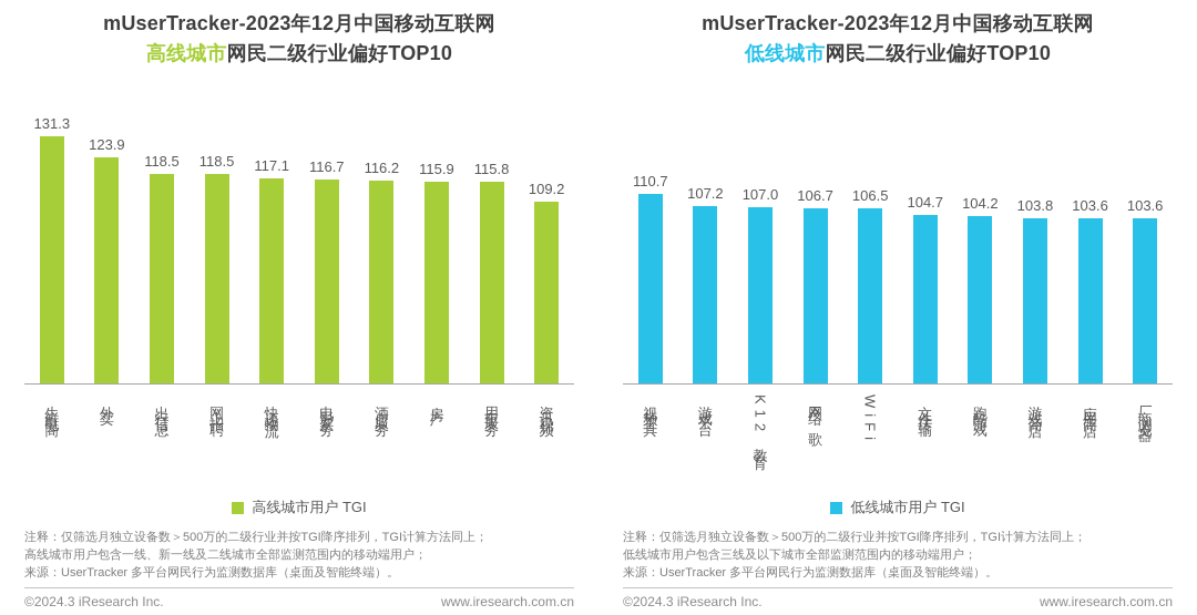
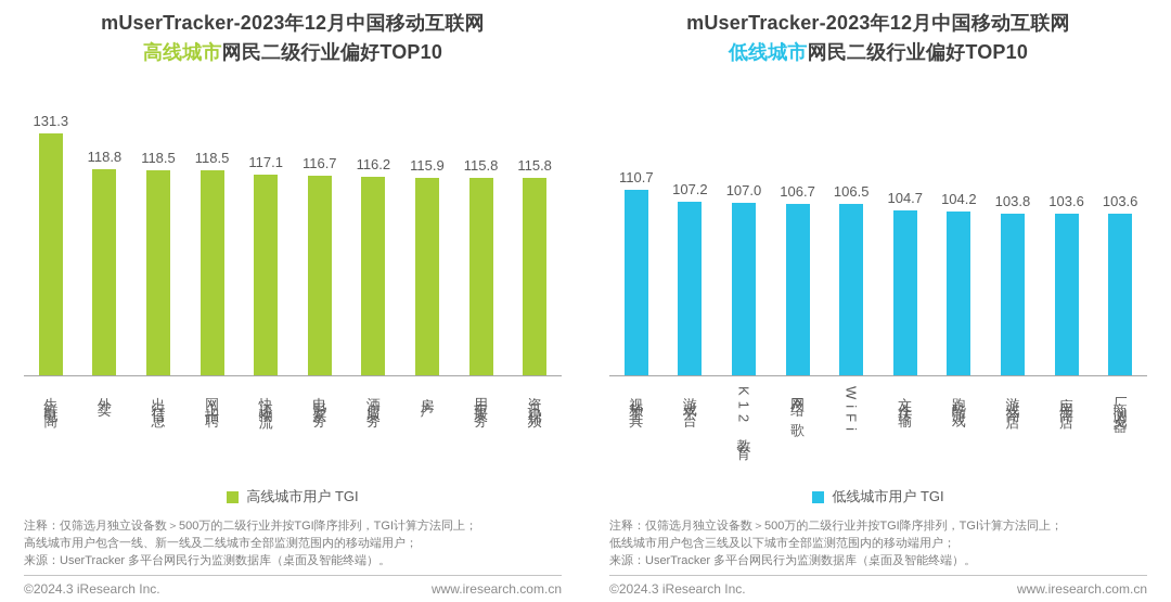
mUserTracker-2023年12月中国移动互联网高线城市网民二级行业偏好TOP10/外卖: 123.9 -> 118.8
mUserTracker-2023年12月中国移动互联网高线城市网民二级行业偏好TOP10/资讯视频: 109.2 -> 115.8
